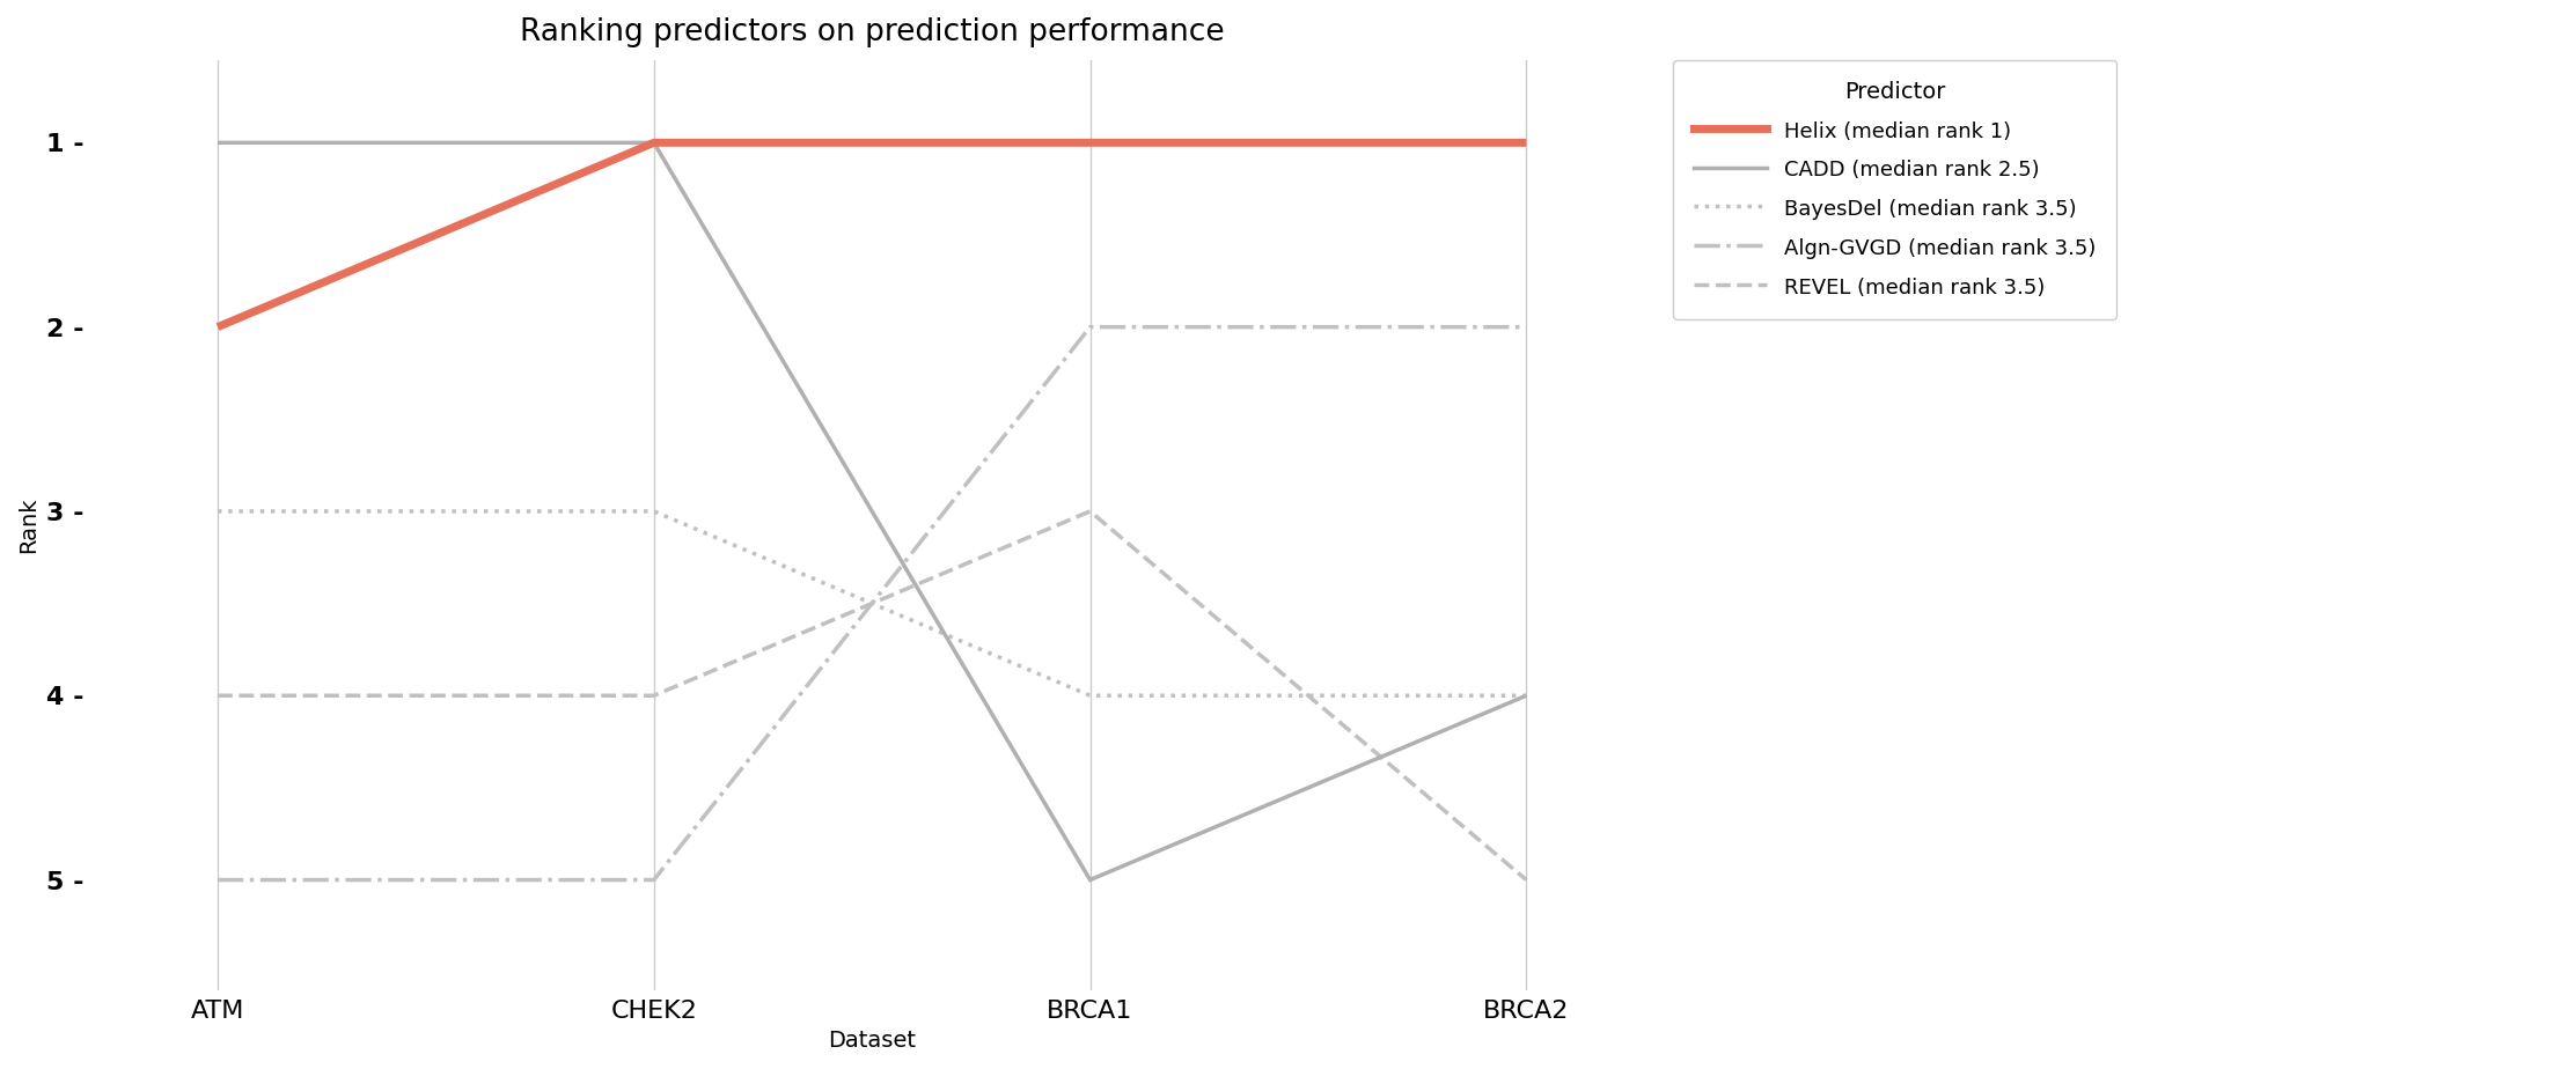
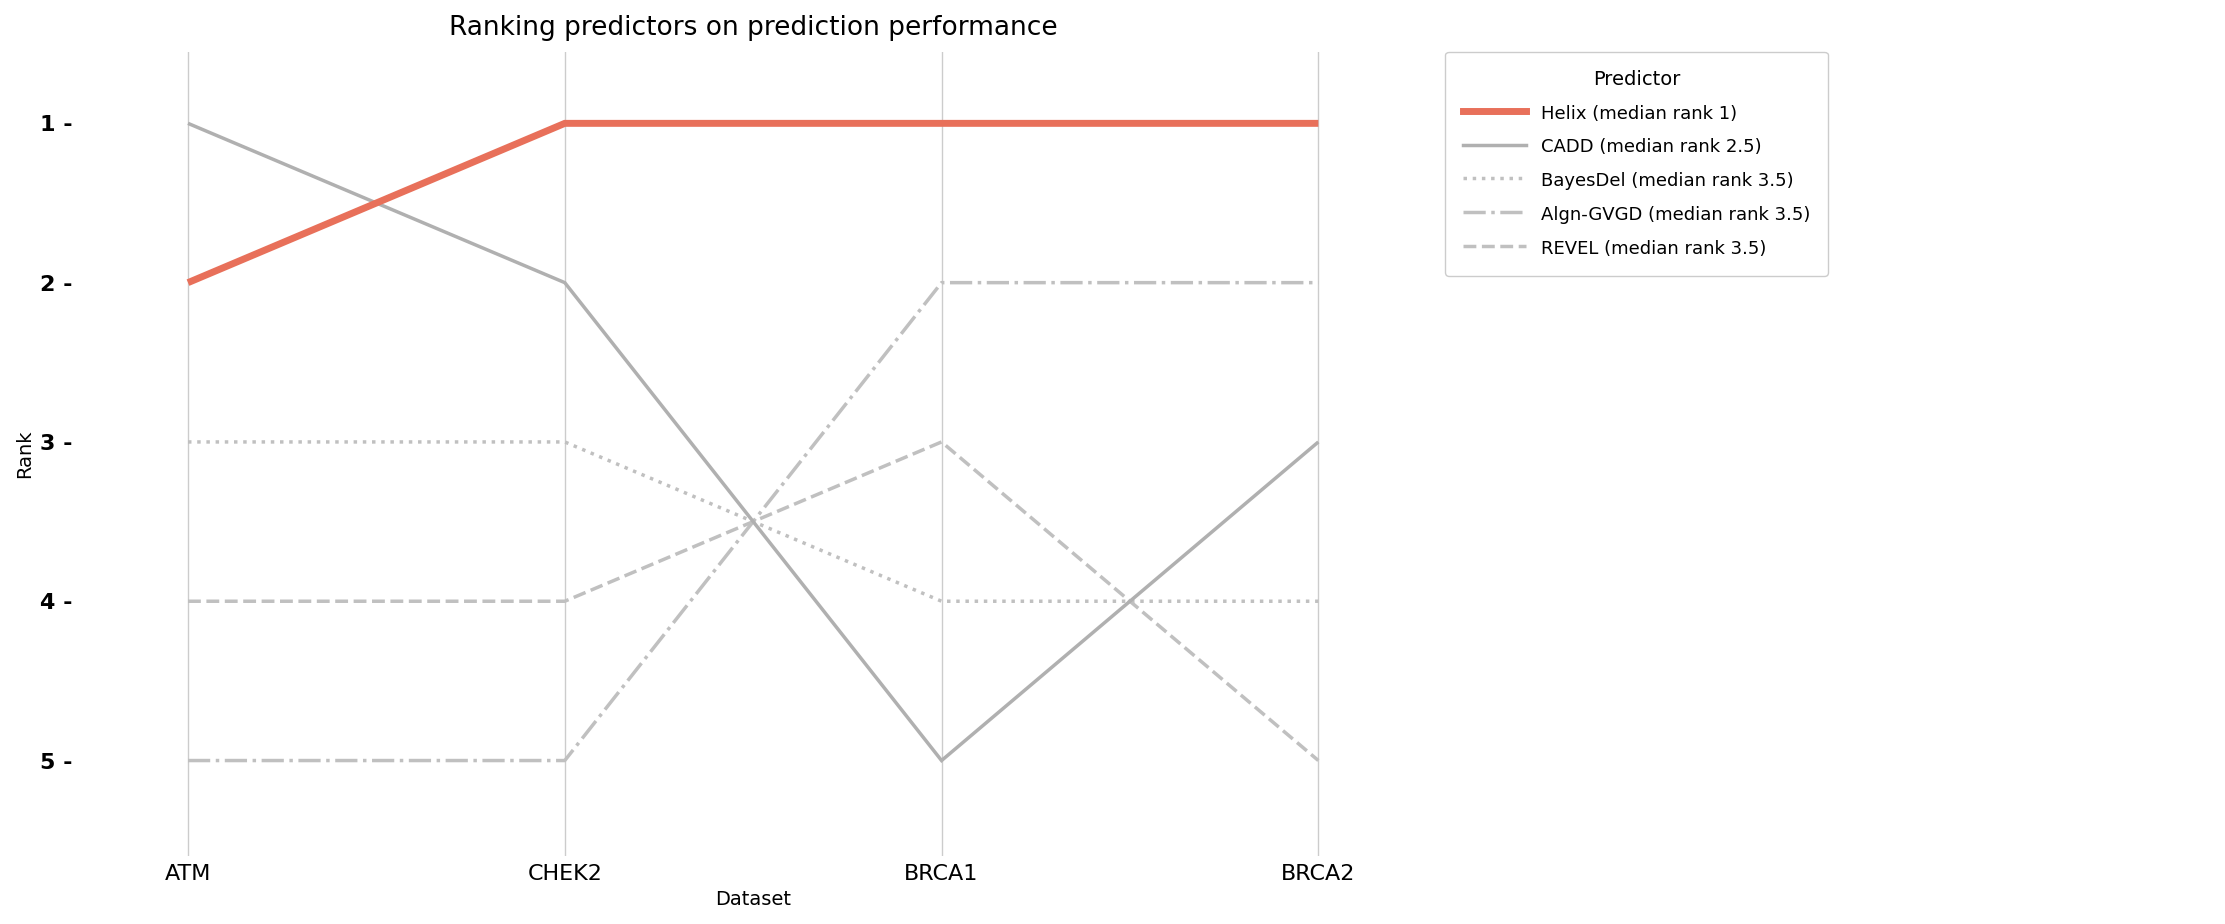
CADD (median rank 2.5)/CHEK2: 1 - -> 2 -
CADD (median rank 2.5)/BRCA2: 4 - -> 3 -
